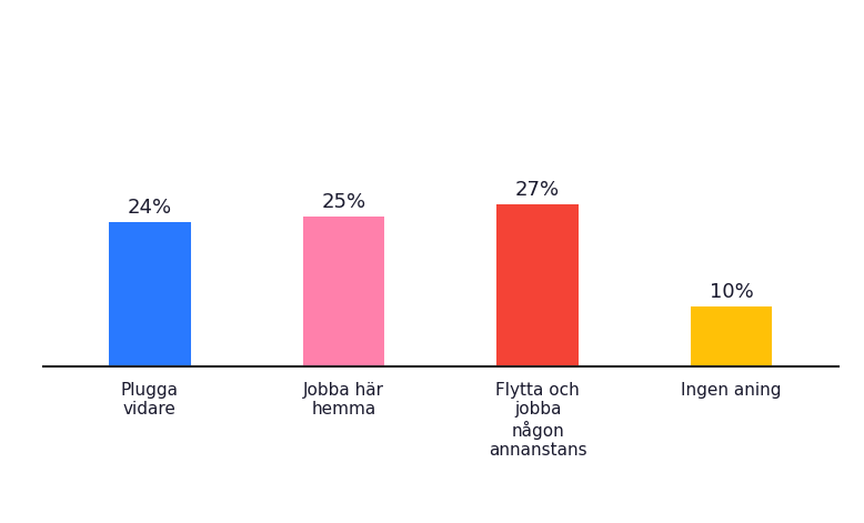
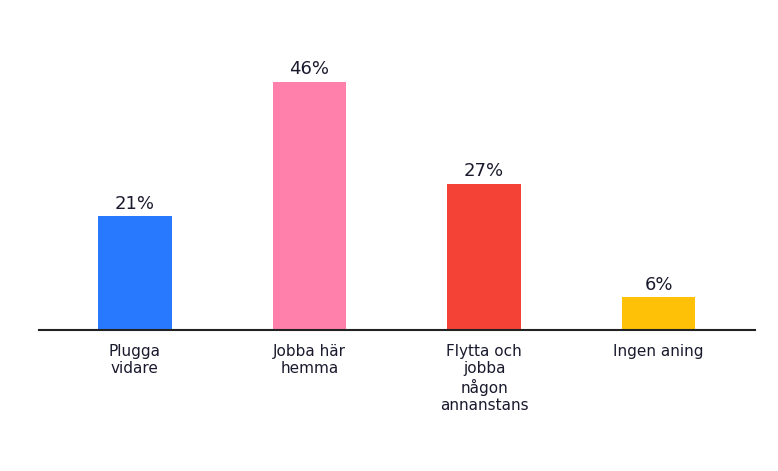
Plugga vidare: 24% -> 21%
Jobba här hemma: 25% -> 46%
Ingen aning: 10% -> 6%
